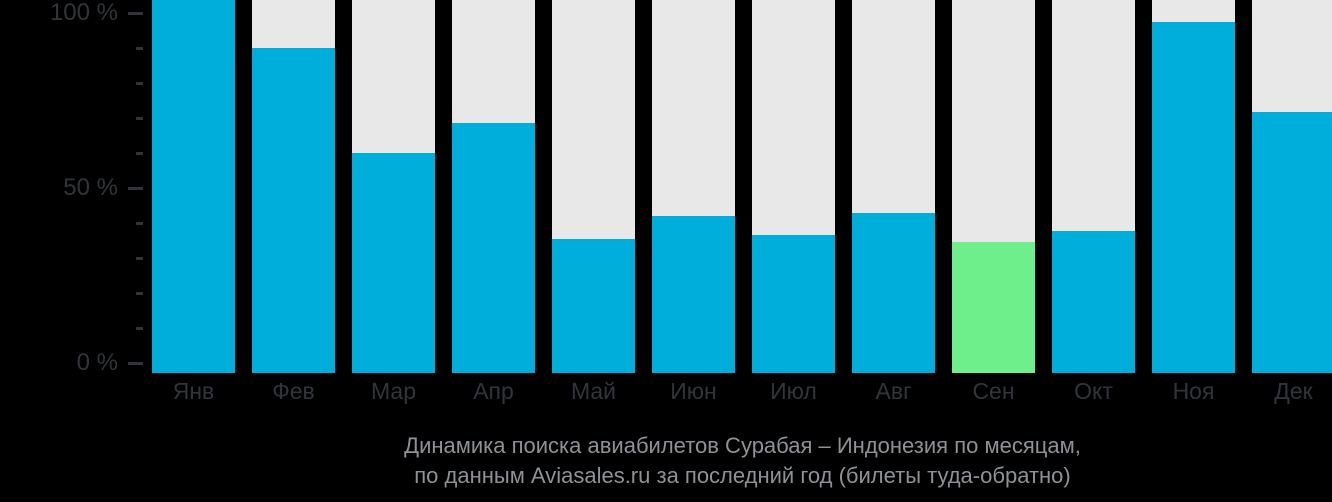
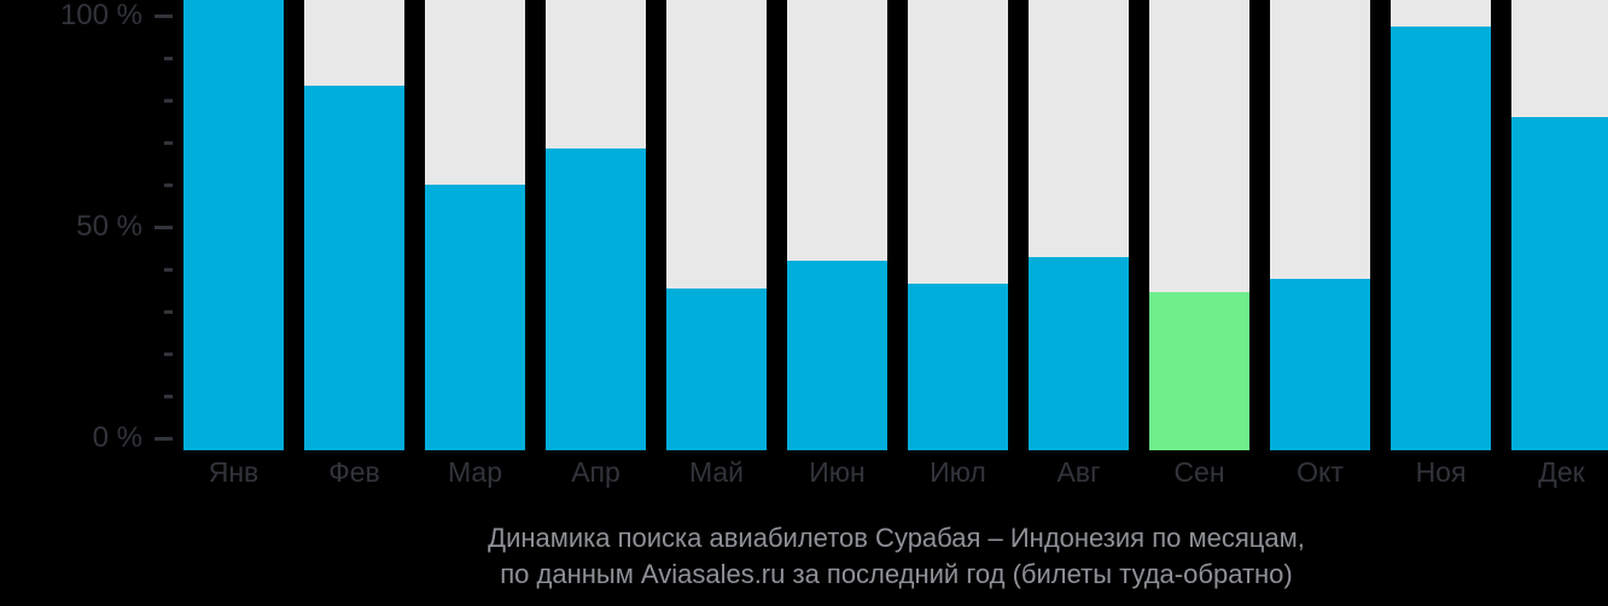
Фев: 87% -> 81%
Дек: 70% -> 74%
